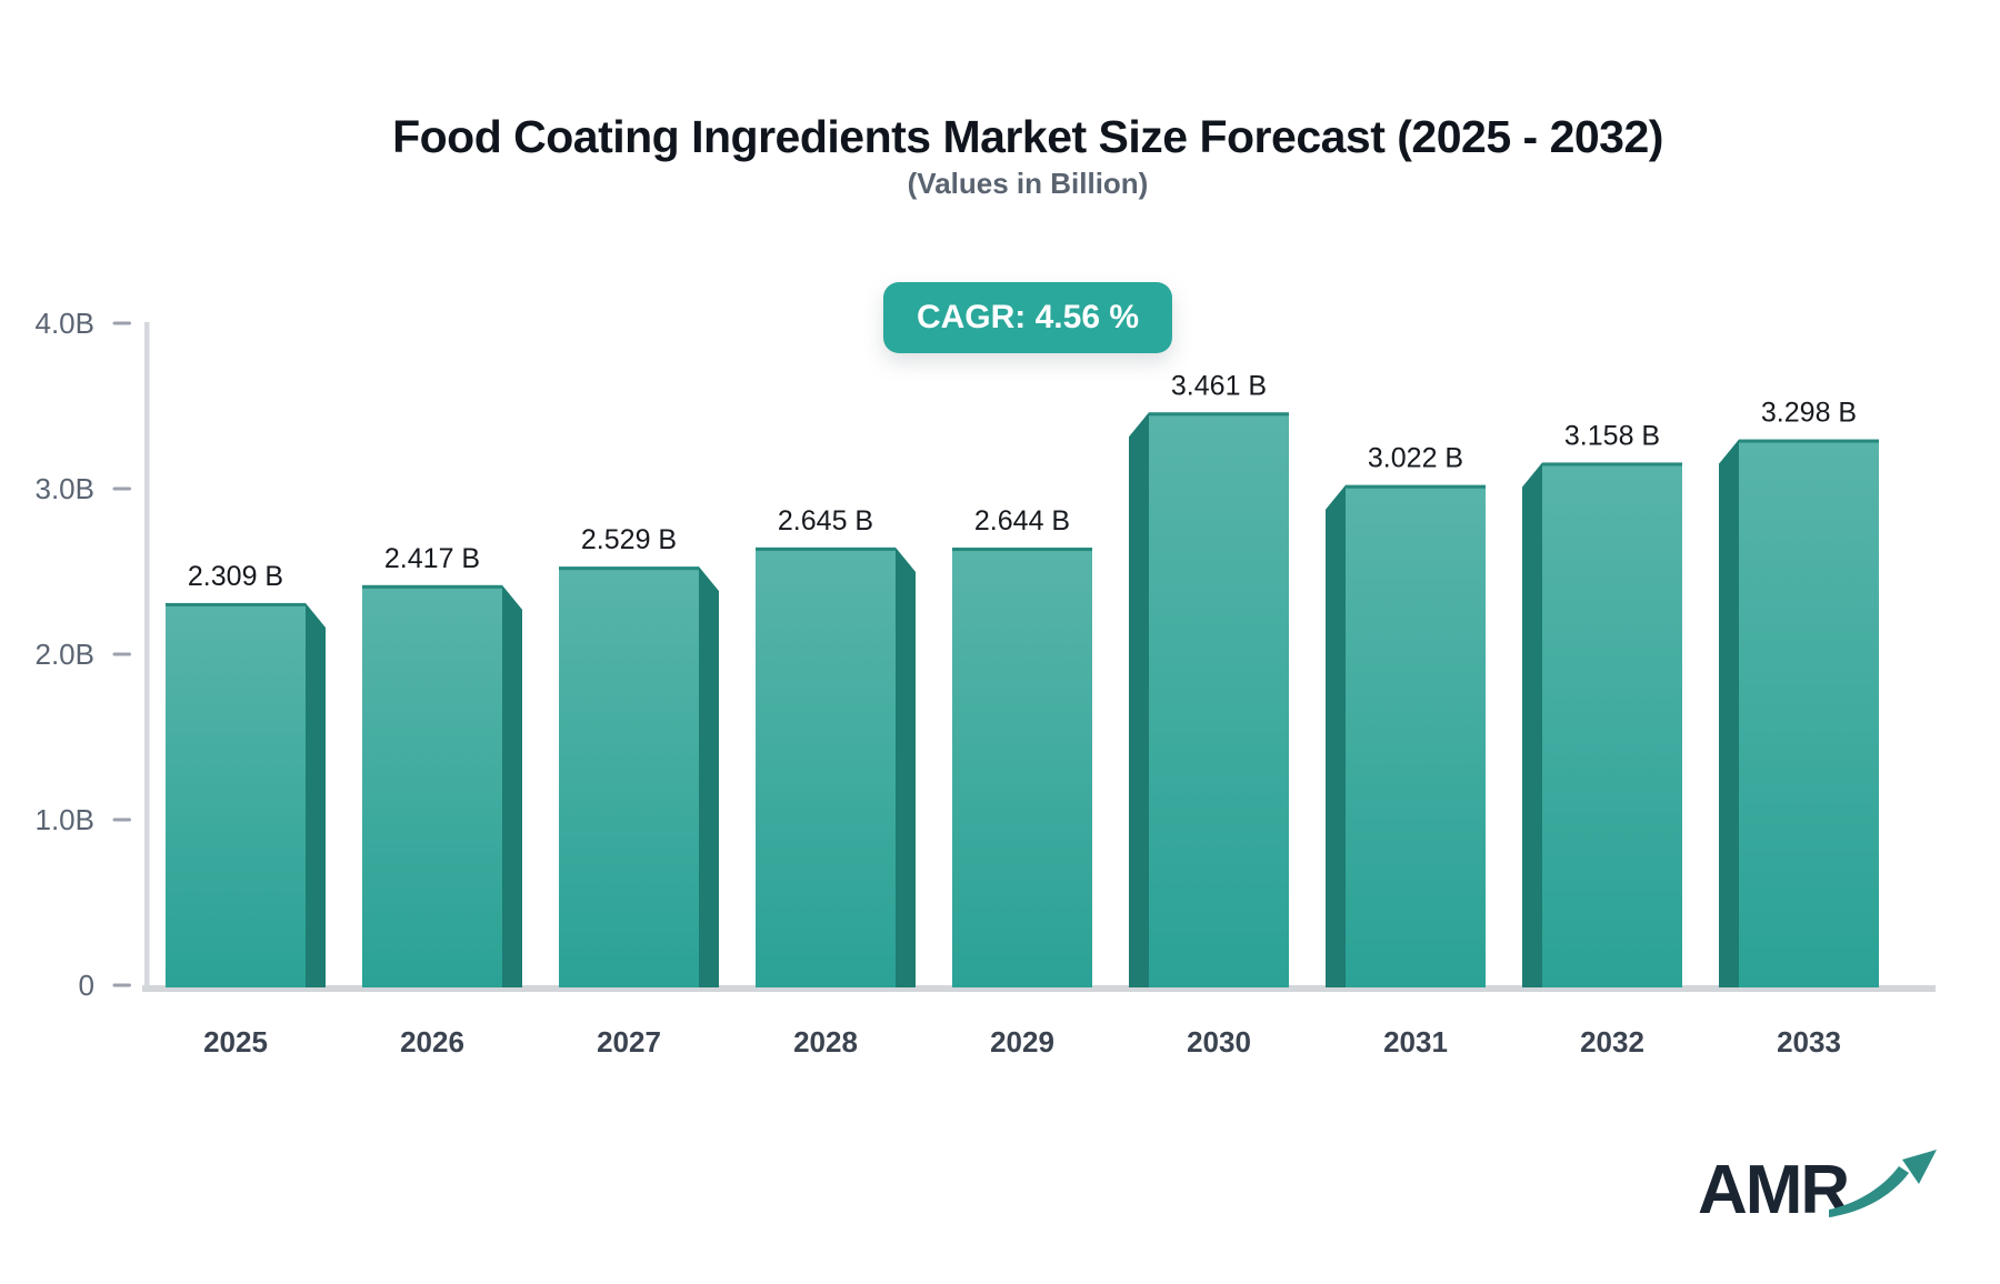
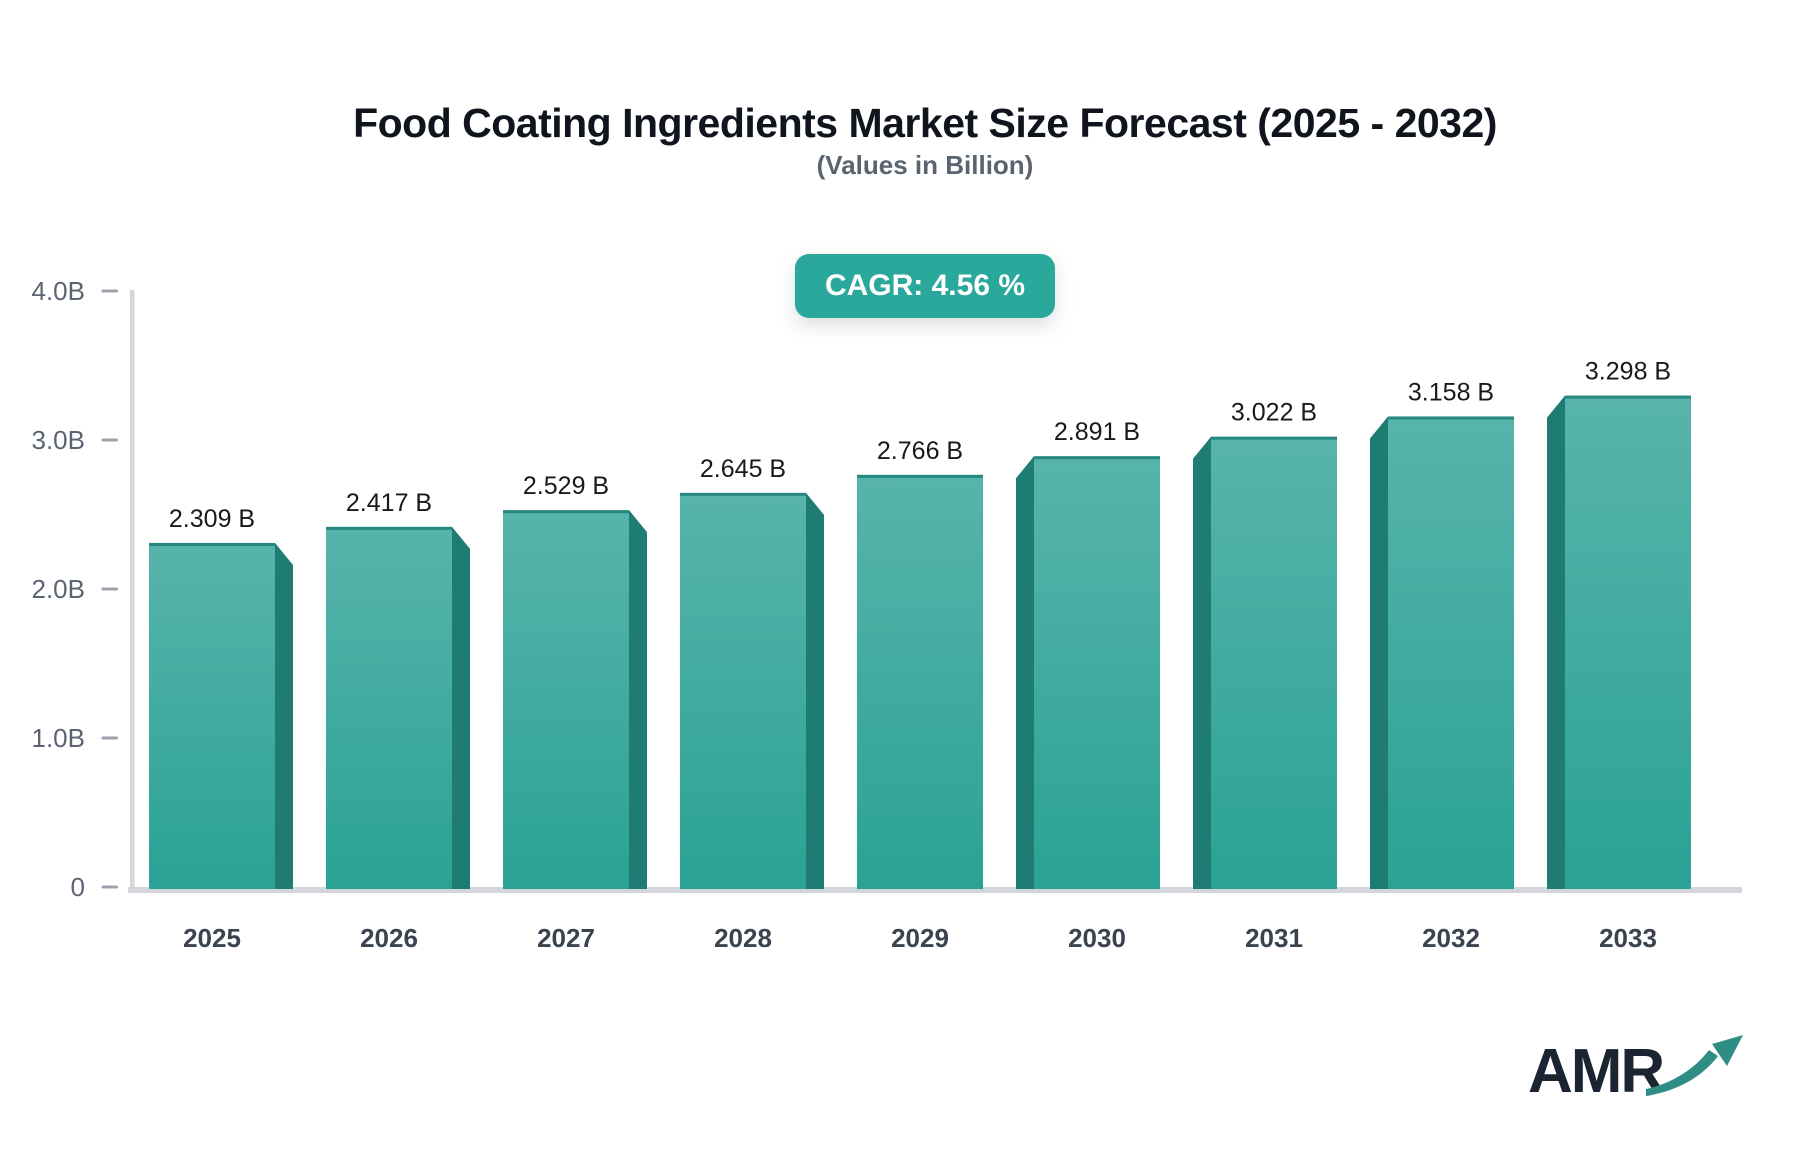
2029: 2.644 -> 2.766
2030: 3.461 -> 2.891
